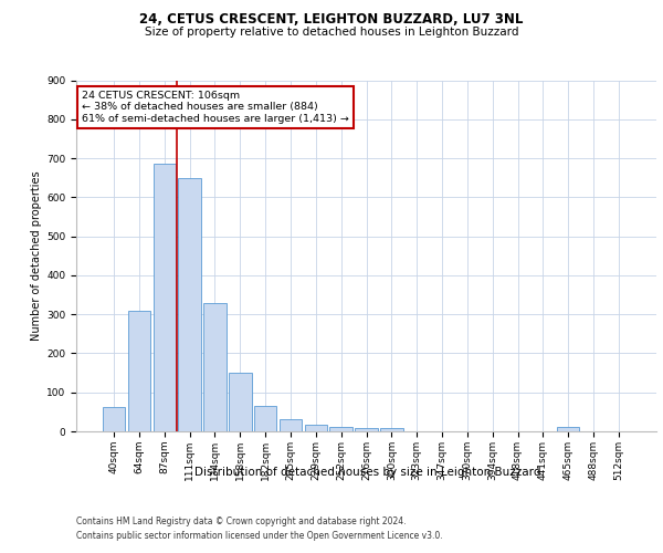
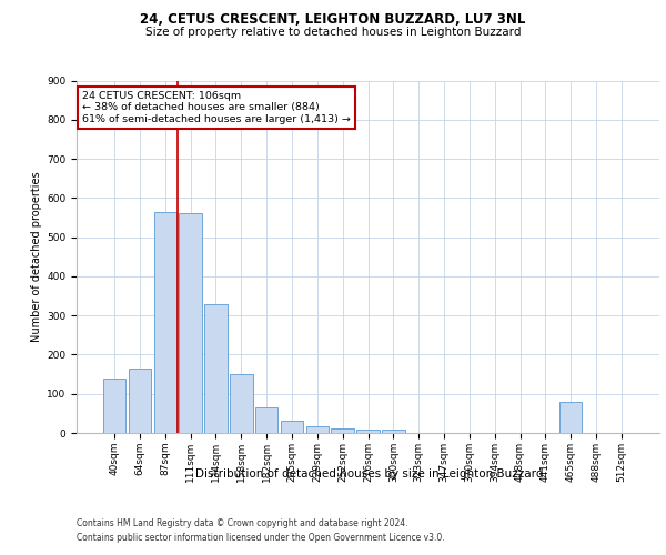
40sqm: 62 -> 140
64sqm: 310 -> 165
87sqm: 685 -> 565
111sqm: 650 -> 560
465sqm: 10 -> 80
